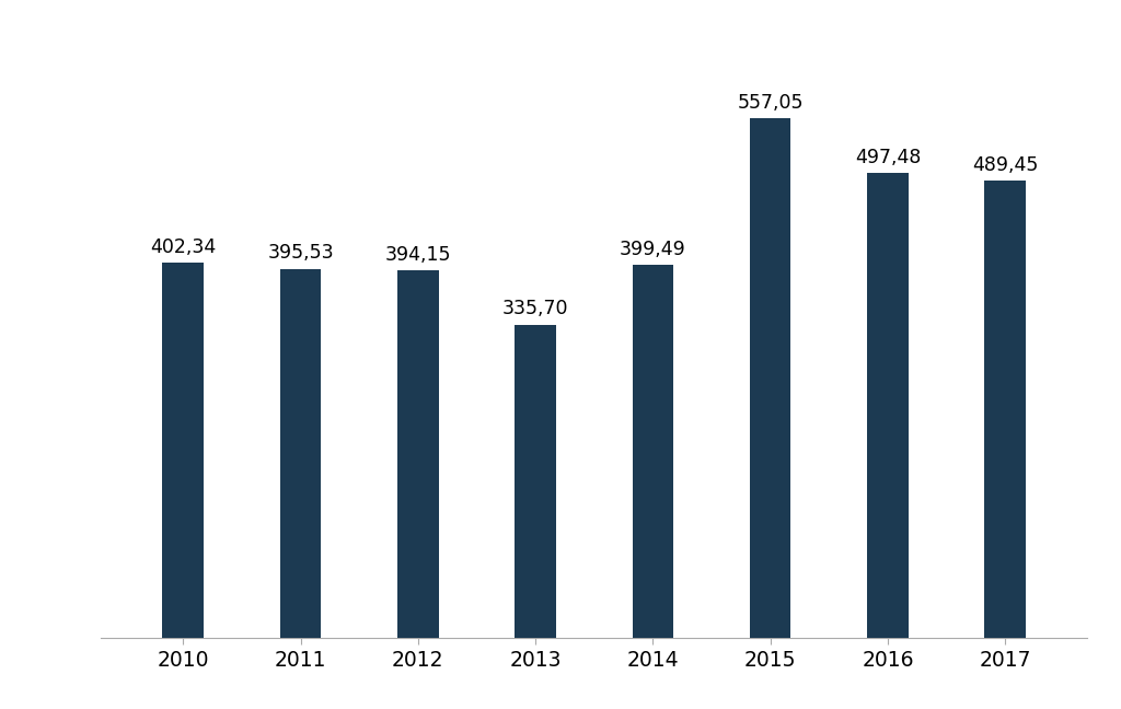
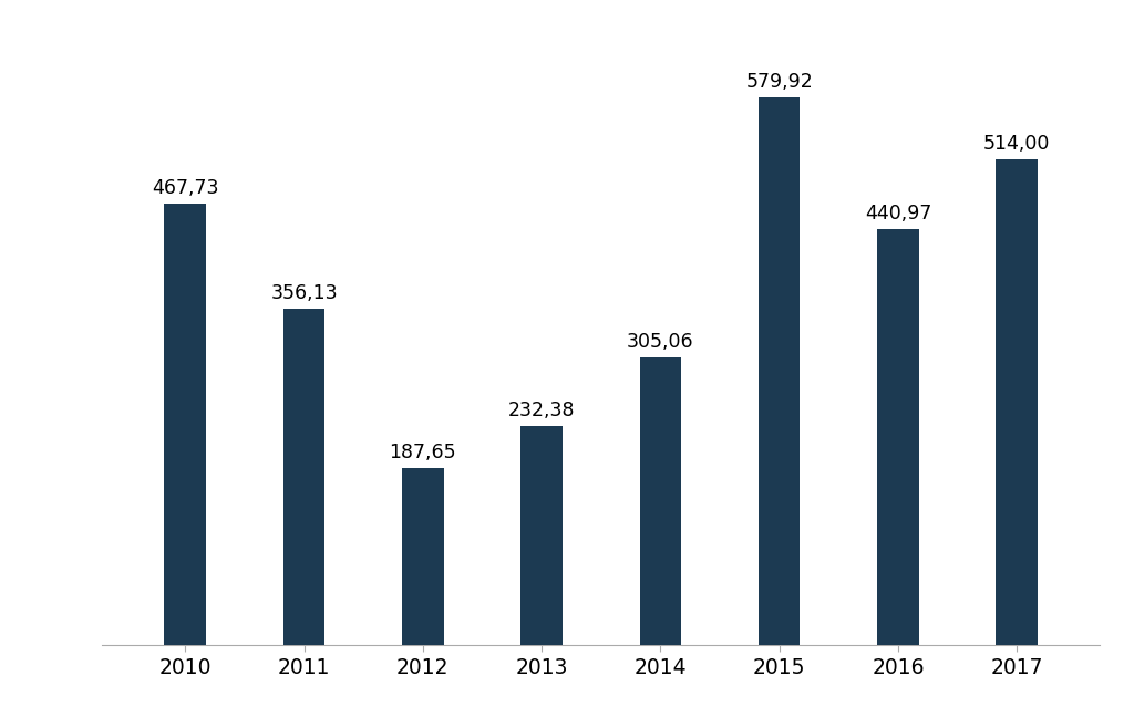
2010: 402,34 -> 467,73
2011: 395,53 -> 356,13
2012: 394,15 -> 187,65
2013: 335,70 -> 232,38
2014: 399,49 -> 305,06
2015: 557,05 -> 579,92
2016: 497,48 -> 440,97
2017: 489,45 -> 514,00
